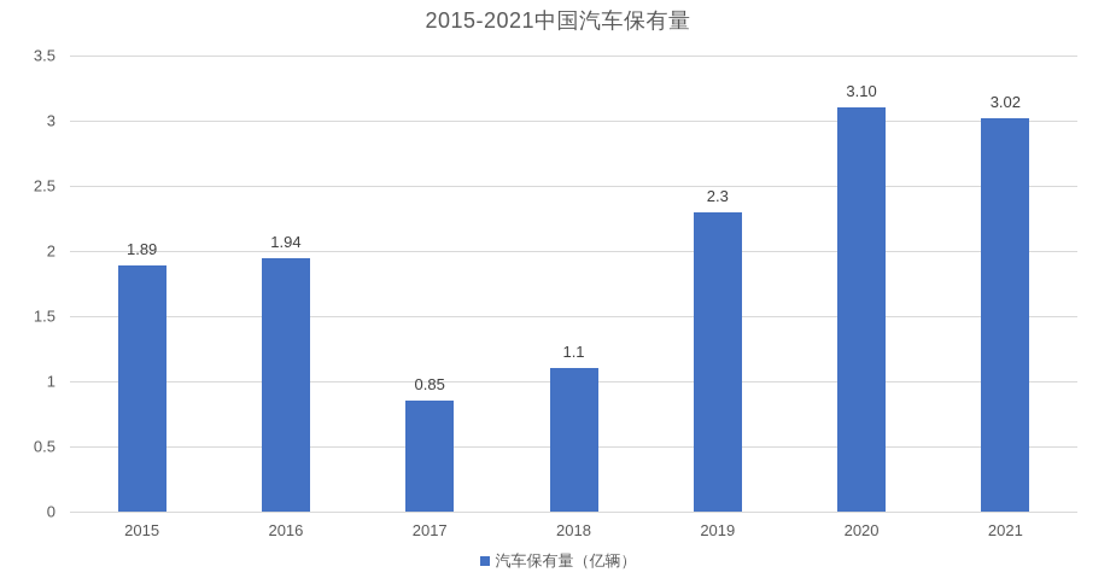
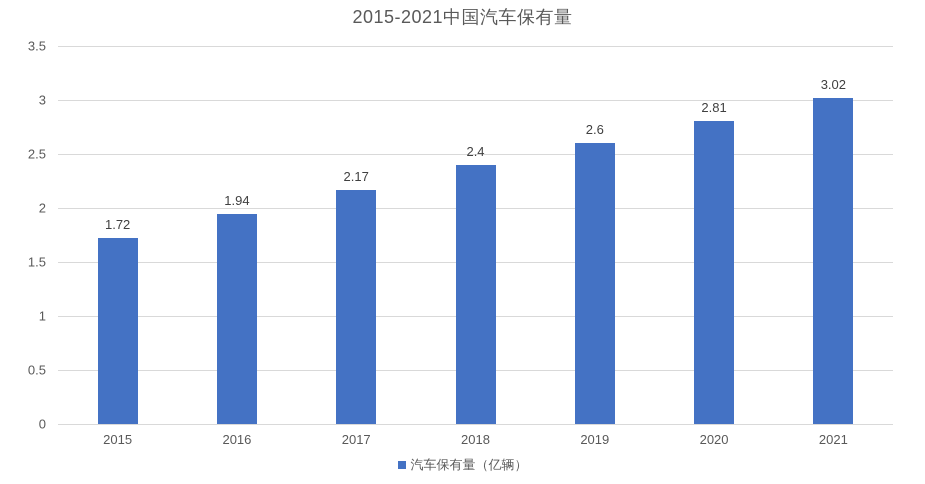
2015: 1.89 -> 1.72
2017: 0.85 -> 2.17
2018: 1.1 -> 2.4
2019: 2.3 -> 2.6
2020: 3.10 -> 2.81
